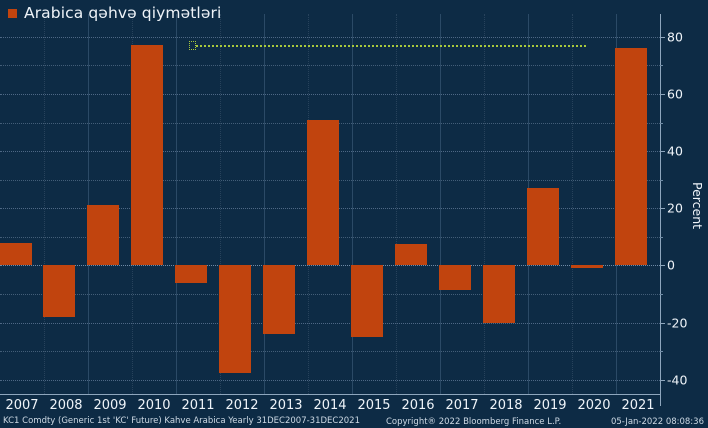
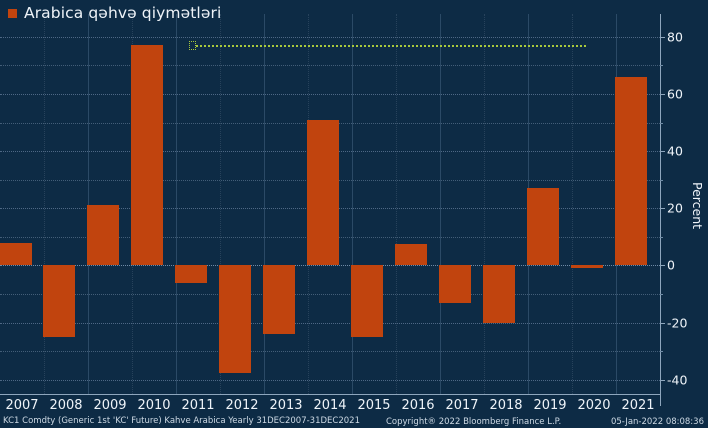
2008: -18 -> -25
2017: -9 -> -13
2021: 76 -> 66
